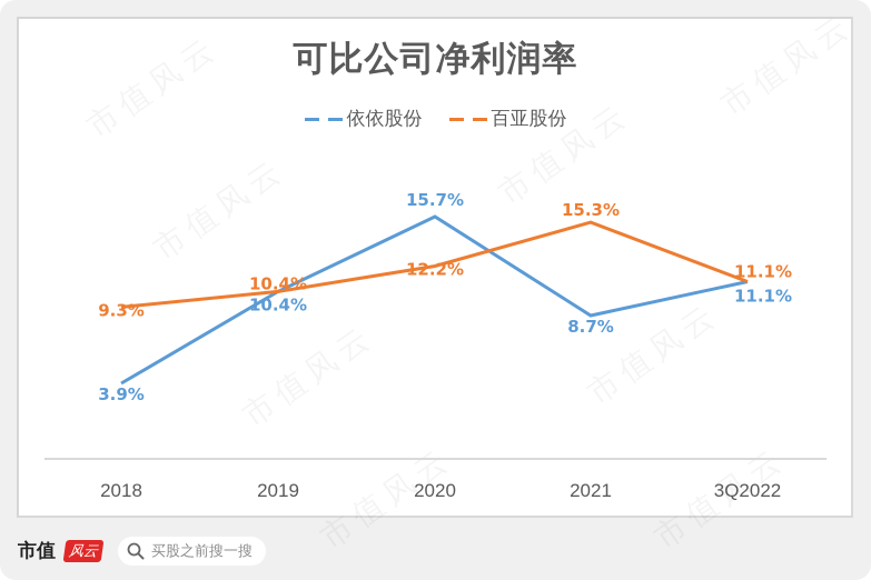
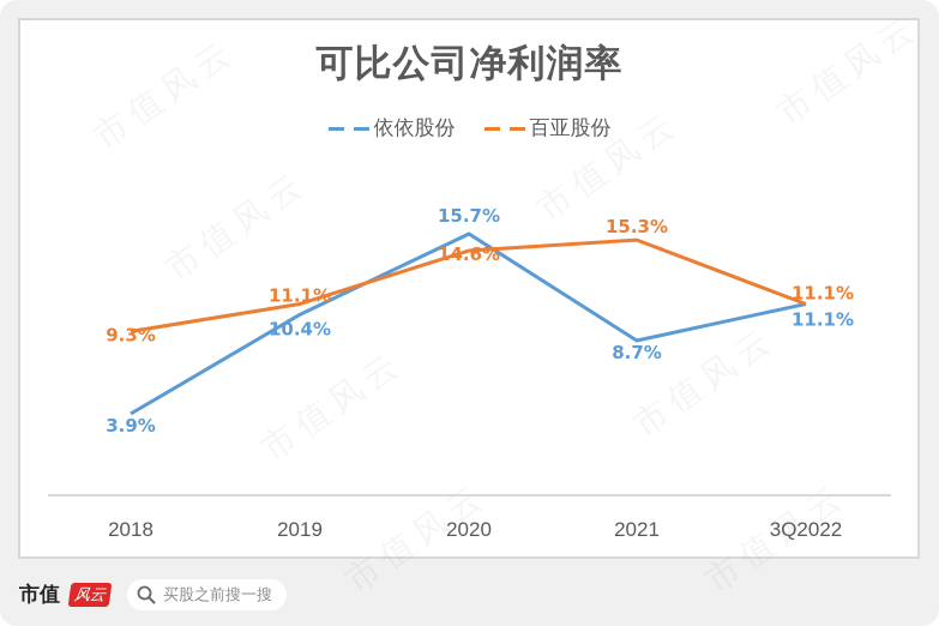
百亚股份/2019: 10.4% -> 11.1%
百亚股份/2020: 12.2% -> 14.6%
